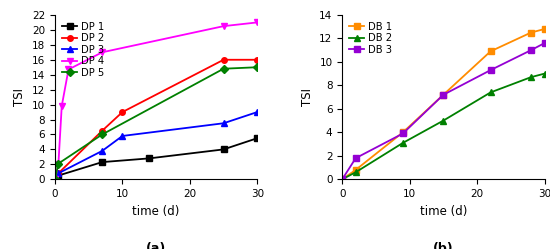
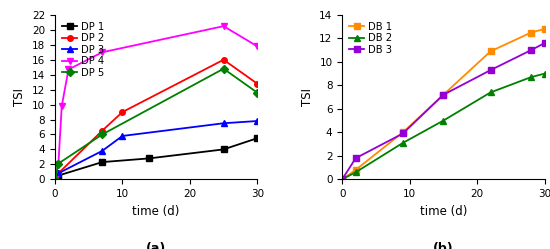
DP 2/30: 16.0 -> 12.8
DP 3/30: 9.0 -> 7.8
DP 4/30: 21.0 -> 17.8
DP 5/30: 15.0 -> 11.6
